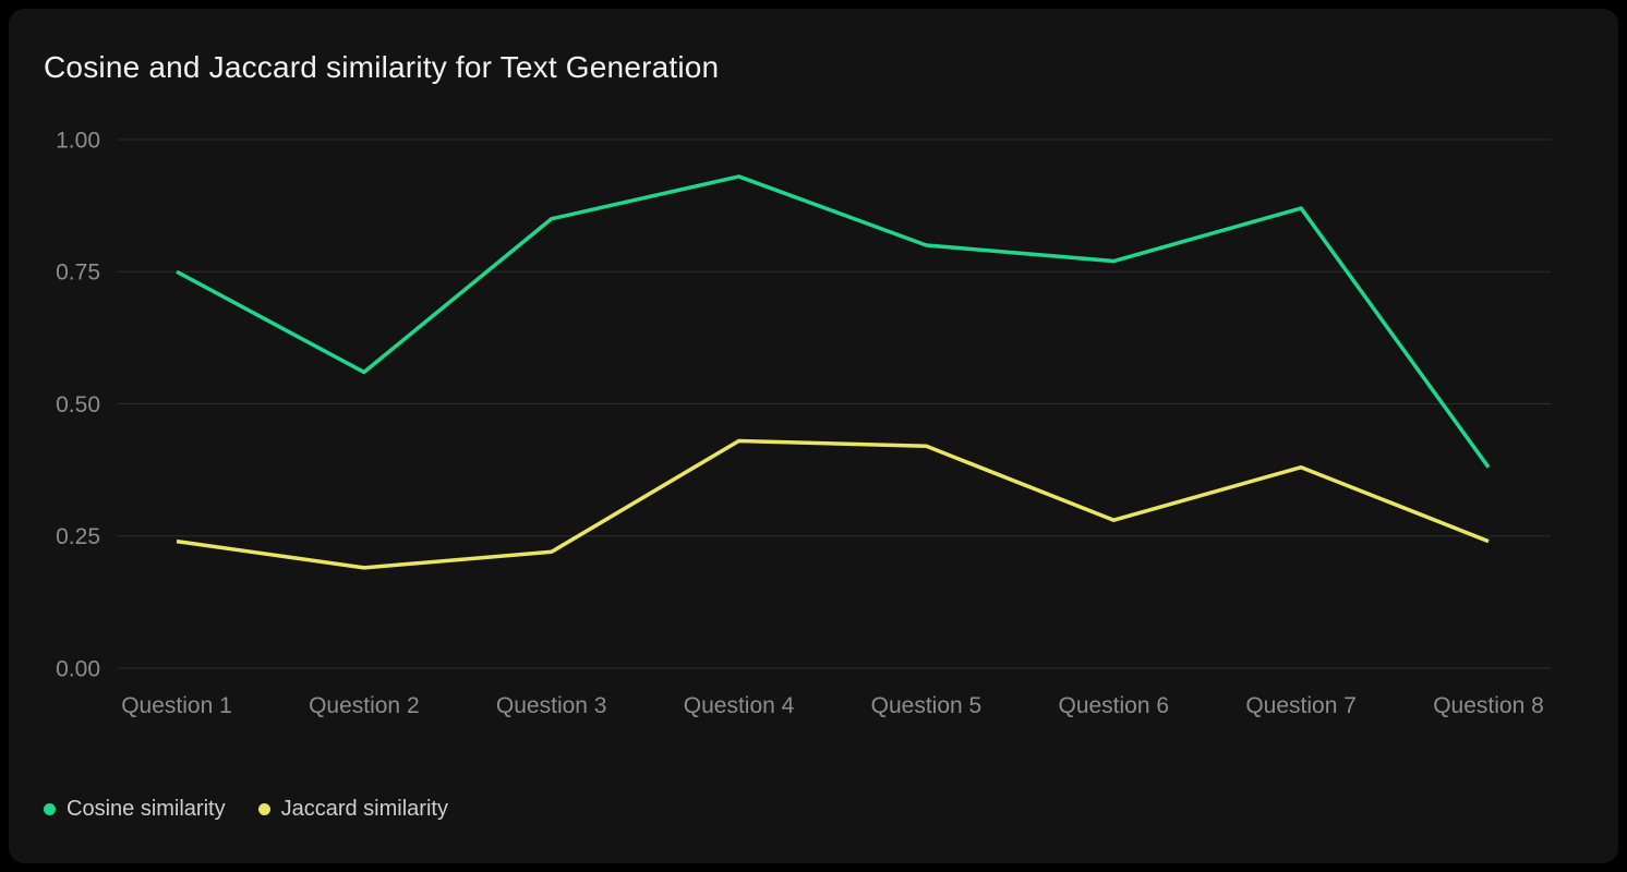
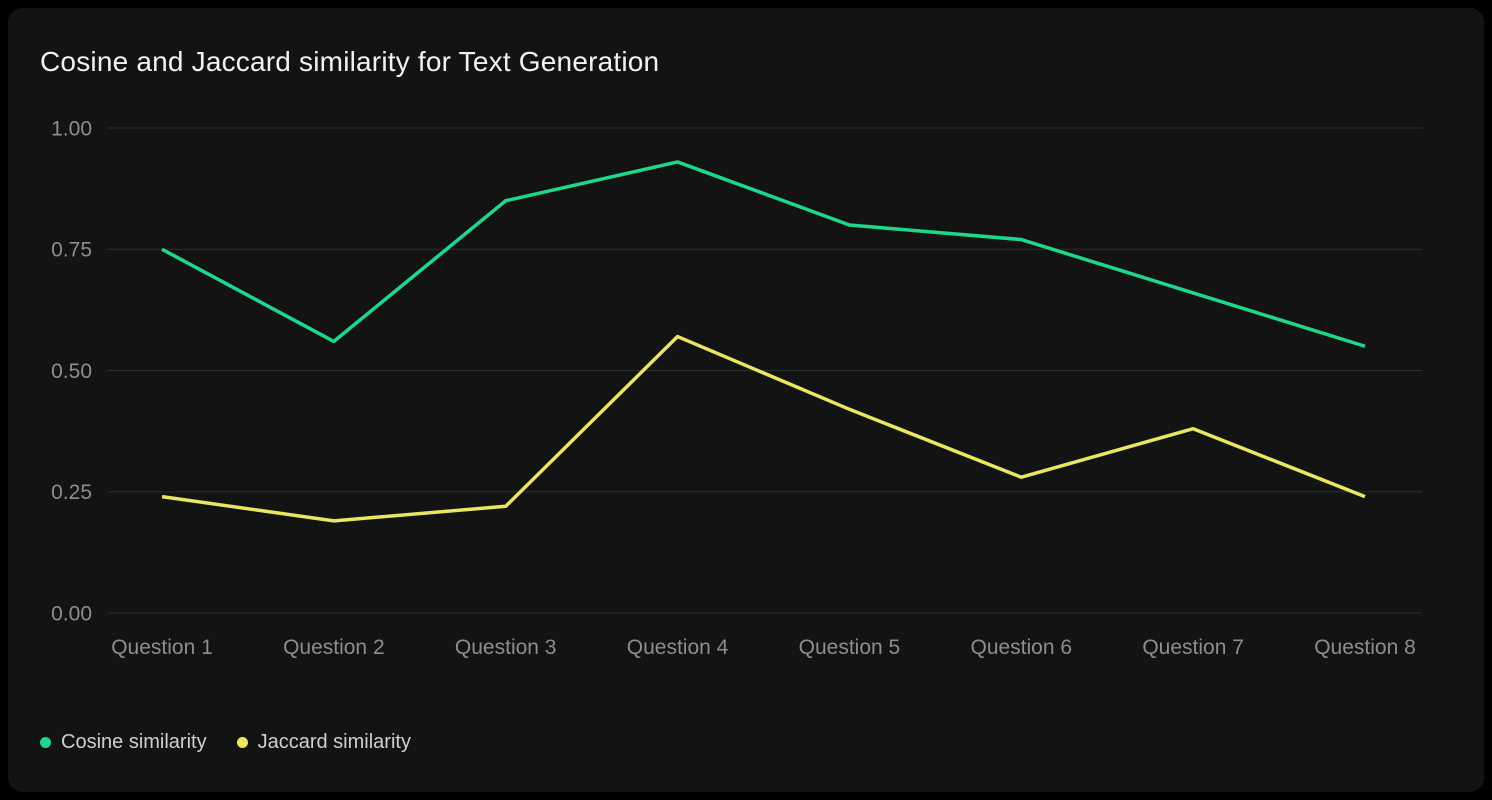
Jaccard similarity/Question 4: 0.43 -> 0.57
Cosine similarity/Question 7: 0.87 -> 0.66
Cosine similarity/Question 8: 0.38 -> 0.55
